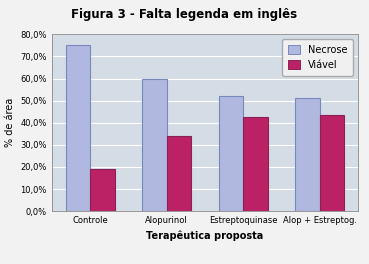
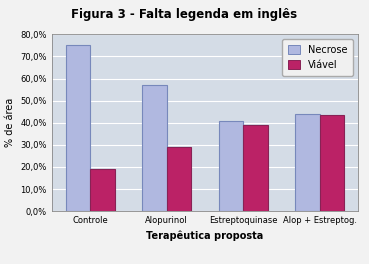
Necrose/Alopurinol: 60% -> 57%
Viável/Alopurinol: 34,0% -> 29,0%
Necrose/Estreptoquinase: 52% -> 41%
Viável/Estreptoquinase: 42,5% -> 39,0%
Necrose/Alop + Estreptog.: 51% -> 44%
